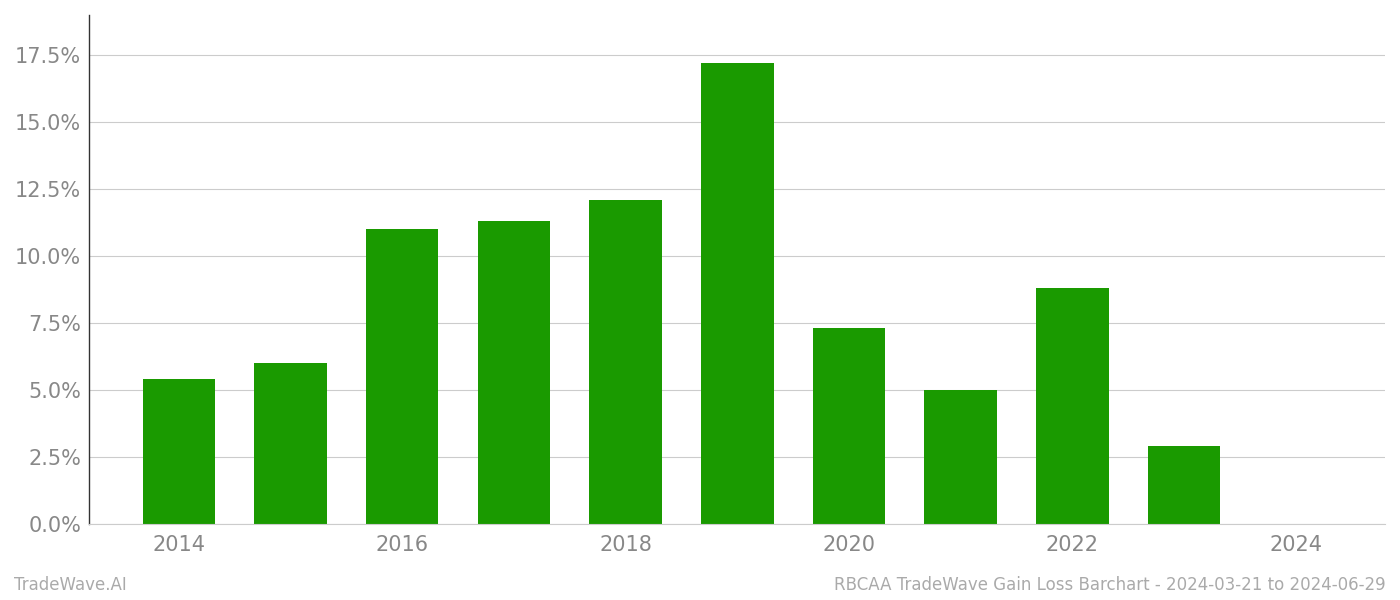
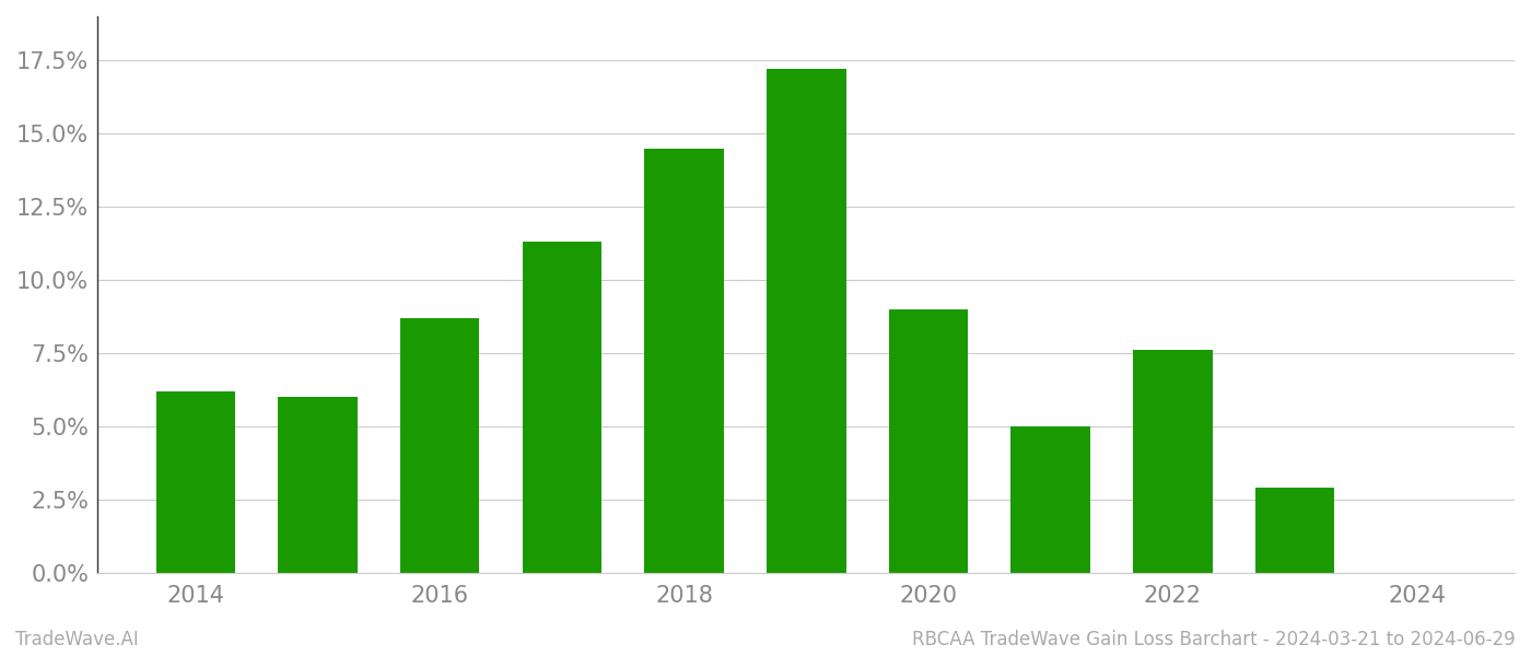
2014: 5.4% -> 6.2%
2016: 11.0% -> 8.7%
2018: 12.1% -> 14.5%
2020: 7.3% -> 9.0%
2022: 8.8% -> 7.6%
